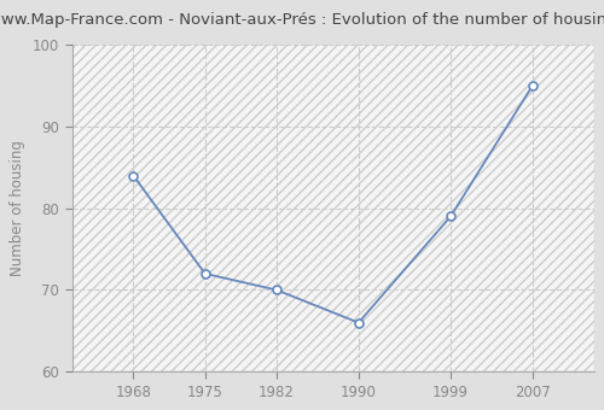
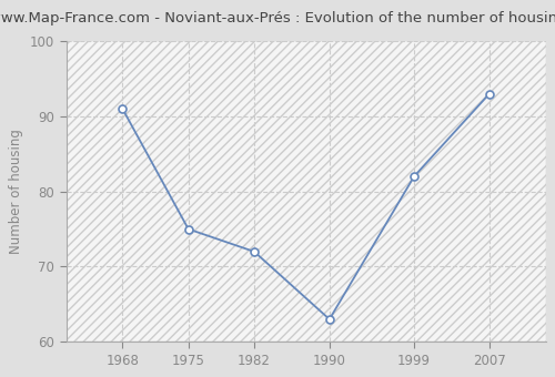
1968: 84 -> 91
1975: 72 -> 75
1982: 70 -> 72
1990: 66 -> 63
1999: 79 -> 82
2007: 95 -> 93
